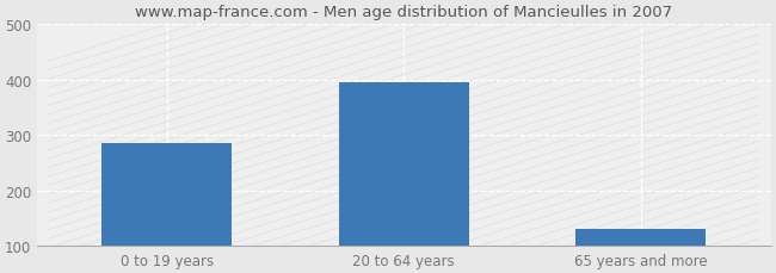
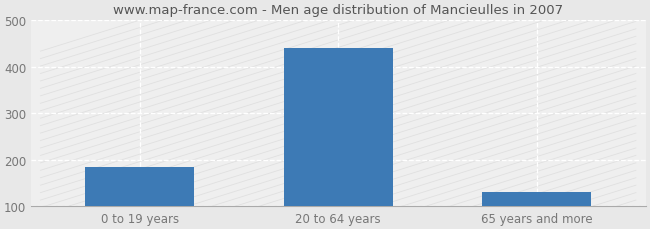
0 to 19 years: 285 -> 185
20 to 64 years: 395 -> 440
